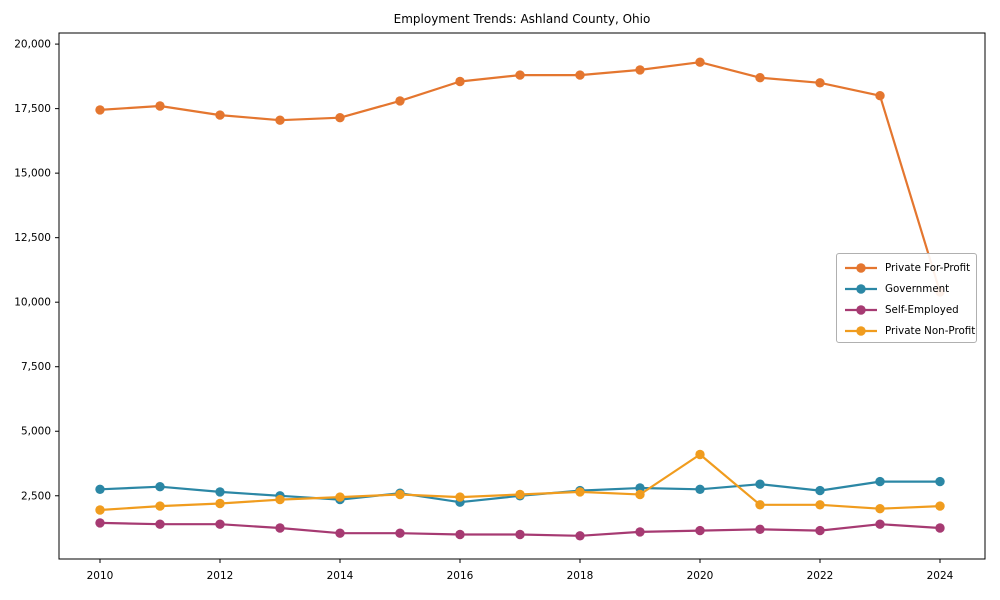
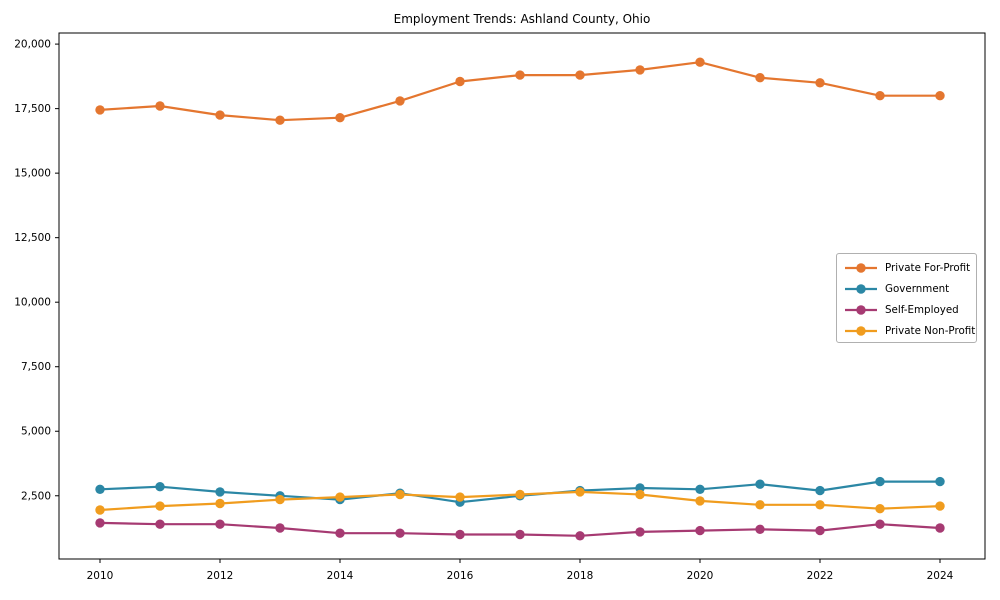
Private Non-Profit/2020: 4100 -> 2300
Private For-Profit/2024: 10400 -> 18000
